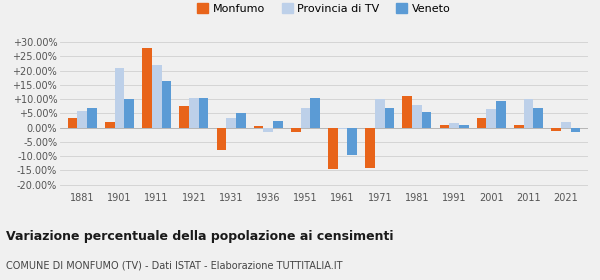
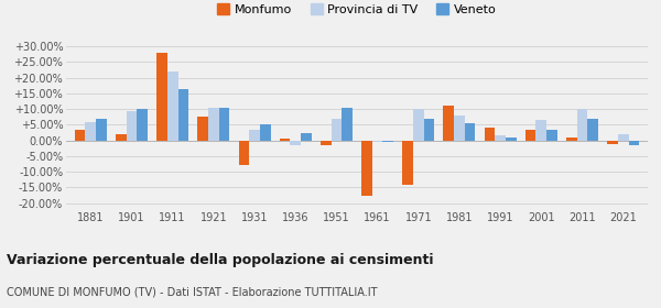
Provincia di TV/1901: 21.0% -> 9.5%
Monfumo/1961: -14.5% -> -17.5%
Veneto/1961: -9.5% -> -0.5%
Monfumo/1991: 1.0% -> 4.0%
Veneto/2001: 9.5% -> 3.5%
